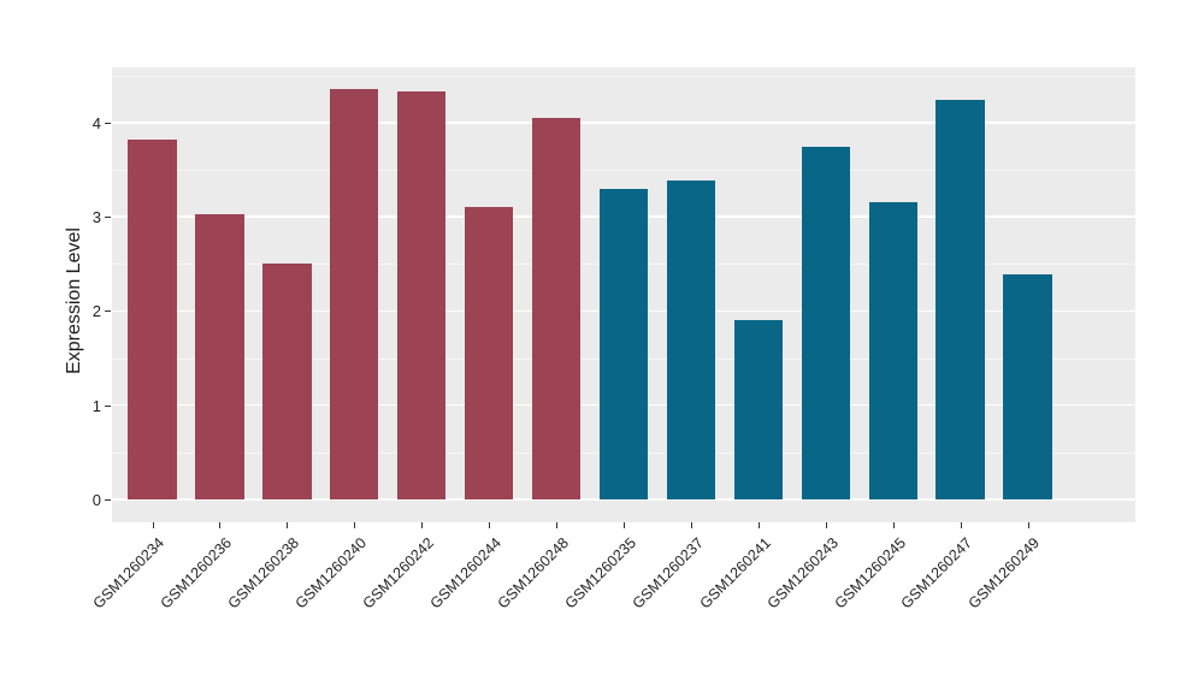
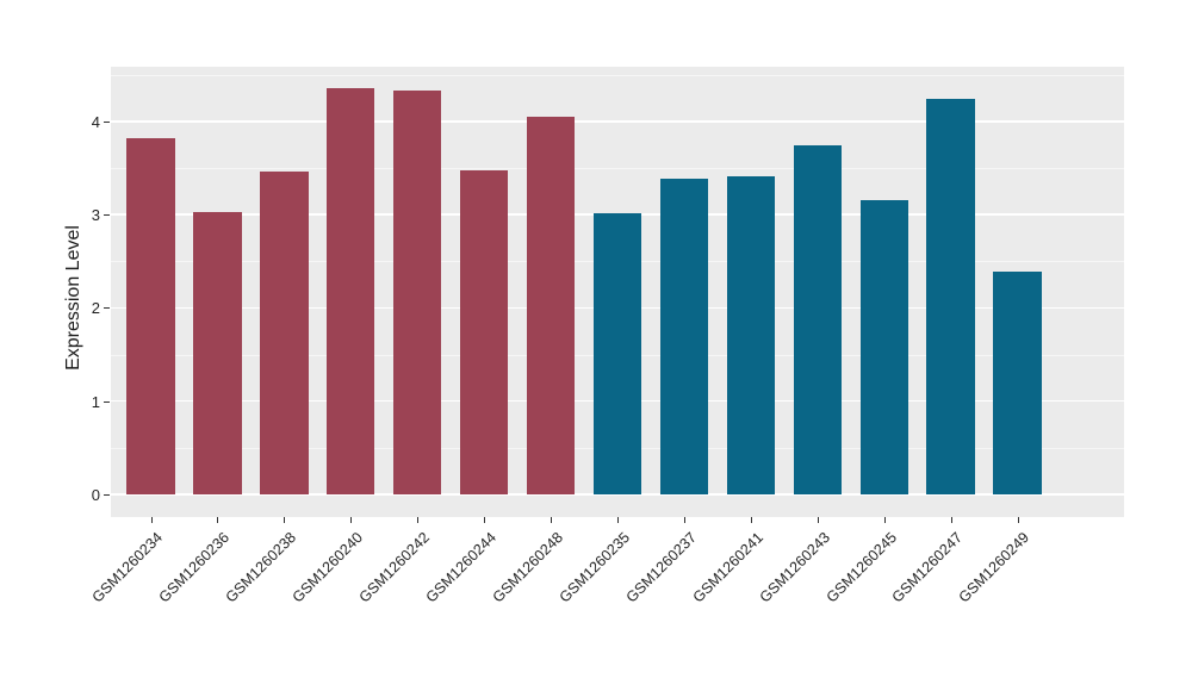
GSM1260238: 2.5 -> 3.5
GSM1260244: 3.1 -> 3.5
GSM1260235: 3.3 -> 3.0
GSM1260241: 1.9 -> 3.4
